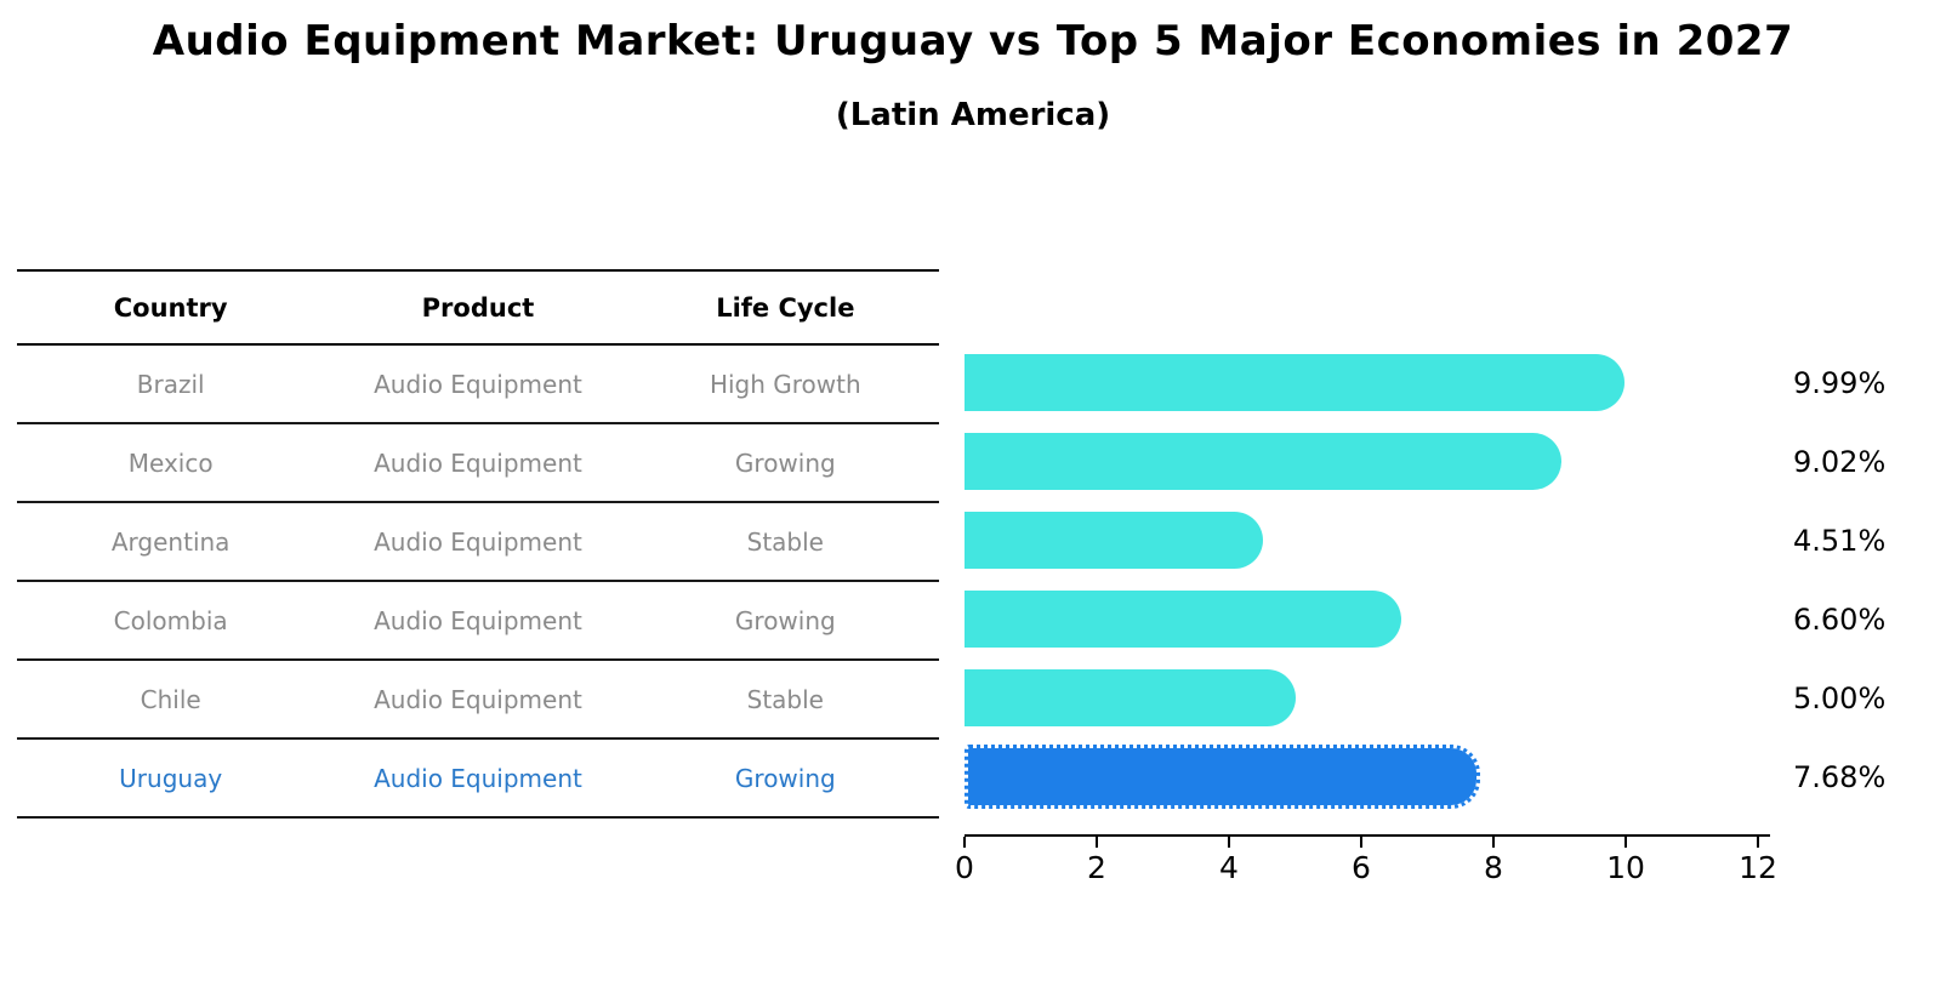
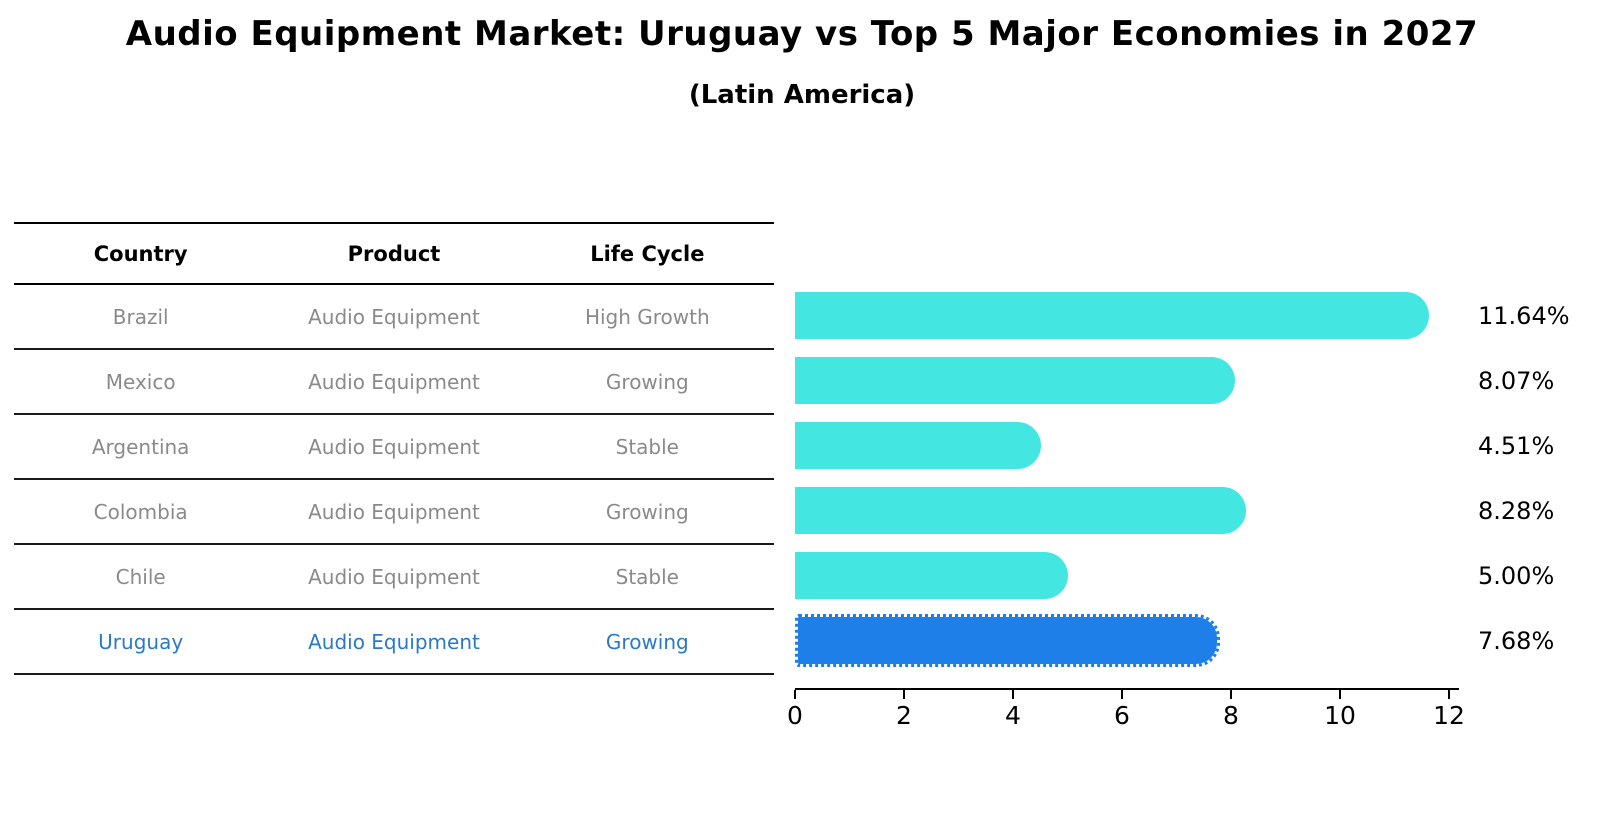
Brazil: 9.99% -> 11.64%
Mexico: 9.02% -> 8.07%
Colombia: 6.60% -> 8.28%
